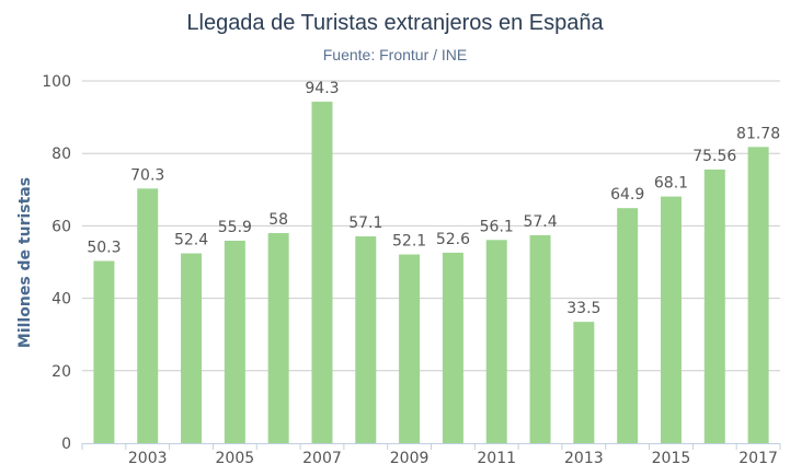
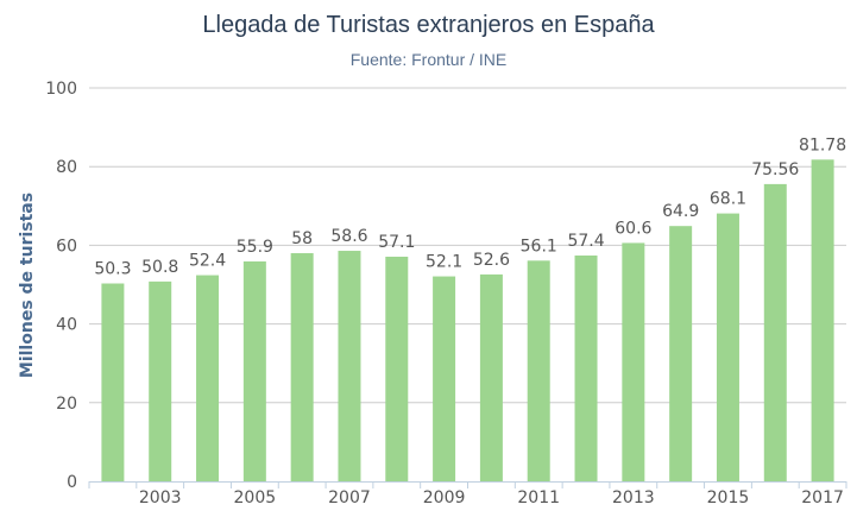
2003: 70.3 -> 50.8
2007: 94.3 -> 58.6
2013: 33.5 -> 60.6
